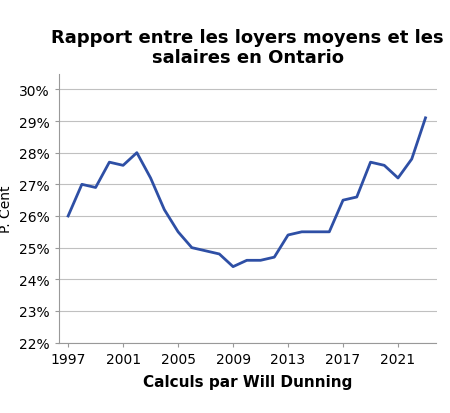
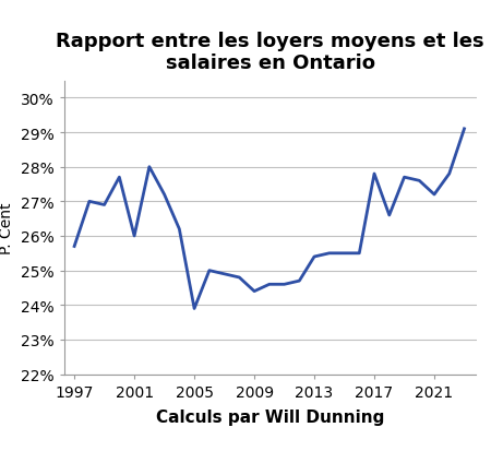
1997: 26.0% -> 25.7%
2001: 27.6% -> 26.0%
2005: 25.5% -> 23.9%
2017: 26.5% -> 27.8%
